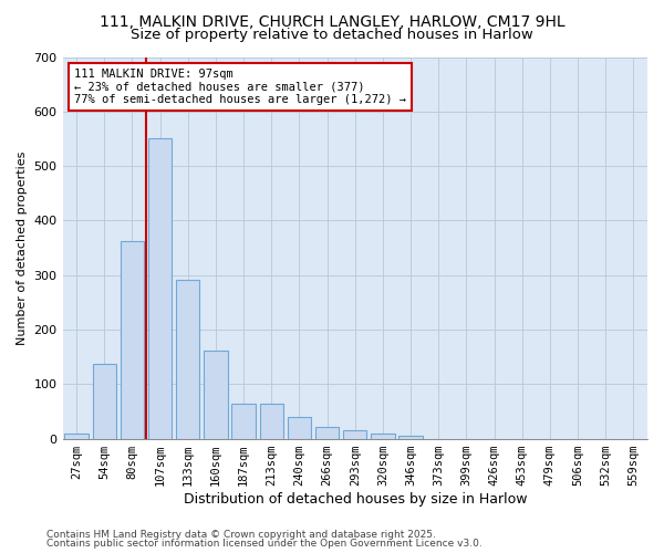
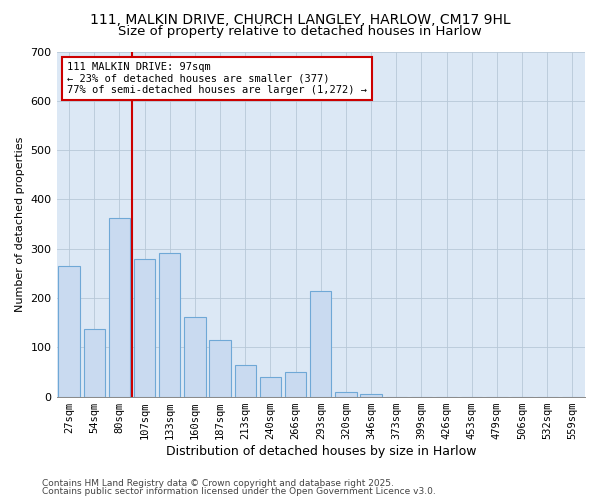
27sqm: 10 -> 265
107sqm: 550 -> 280
187sqm: 65 -> 115
266sqm: 22 -> 50
293sqm: 15 -> 215
